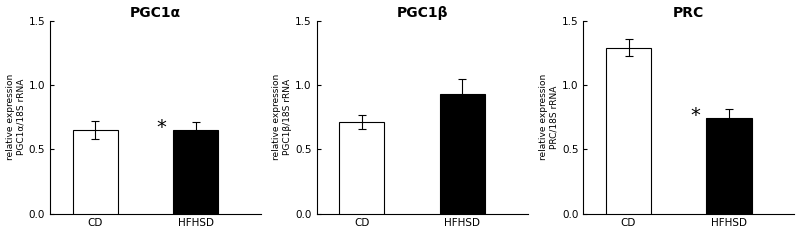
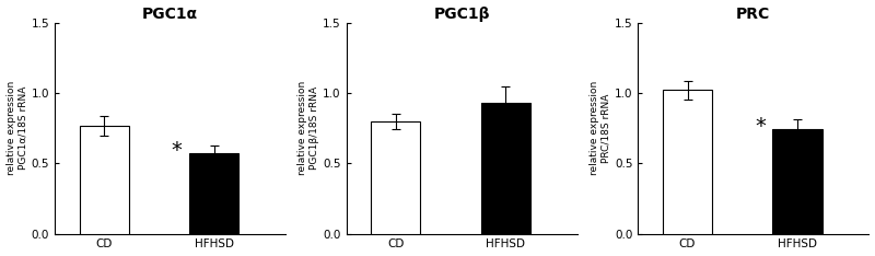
PGC1α/CD: 0.65 -> 0.77
PGC1α/HFHSD: 0.65 -> 0.57
PGC1β/CD: 0.71 -> 0.80
PRC/CD: 1.29 -> 1.02
